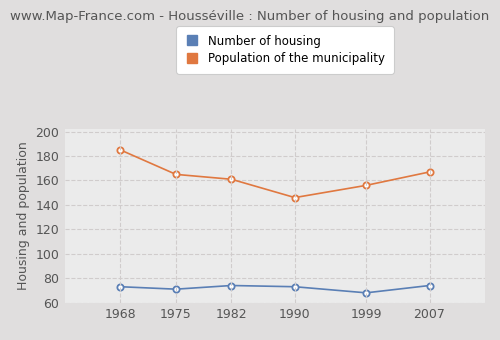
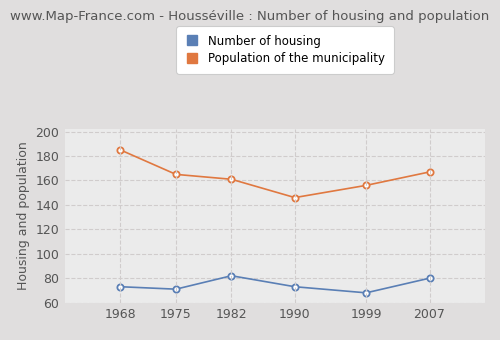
Number of housing/1982: 74 -> 82
Number of housing/2007: 74 -> 80
